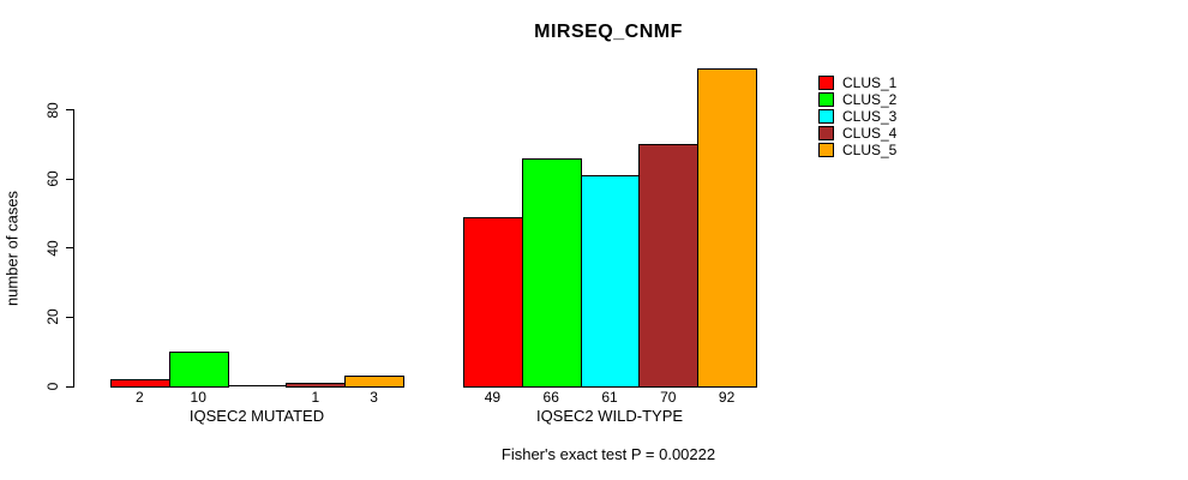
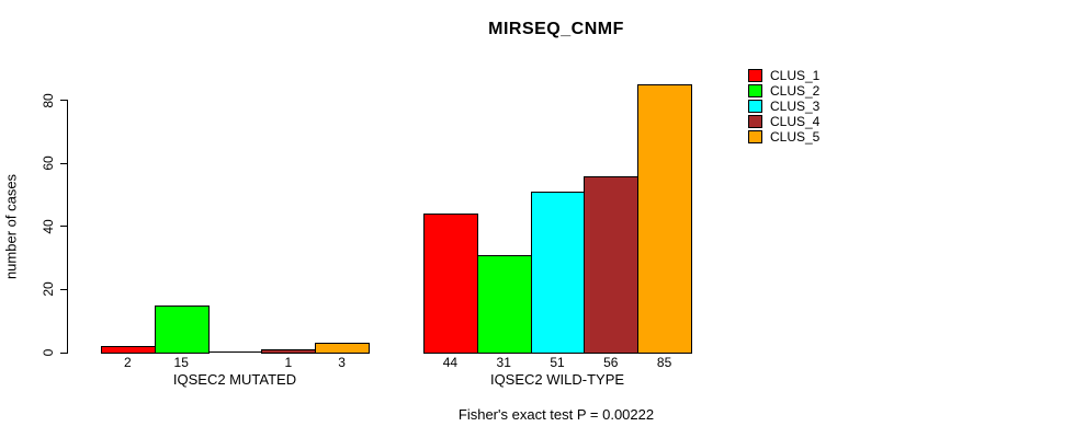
CLUS_2/IQSEC2 MUTATED: 10 -> 15
CLUS_1/IQSEC2 WILD-TYPE: 49 -> 44
CLUS_2/IQSEC2 WILD-TYPE: 66 -> 31
CLUS_3/IQSEC2 WILD-TYPE: 61 -> 51
CLUS_4/IQSEC2 WILD-TYPE: 70 -> 56
CLUS_5/IQSEC2 WILD-TYPE: 92 -> 85
